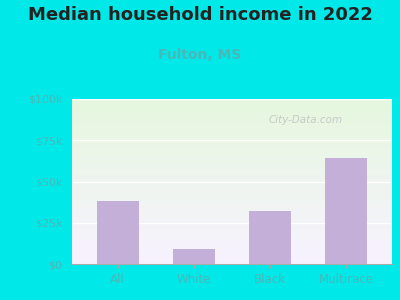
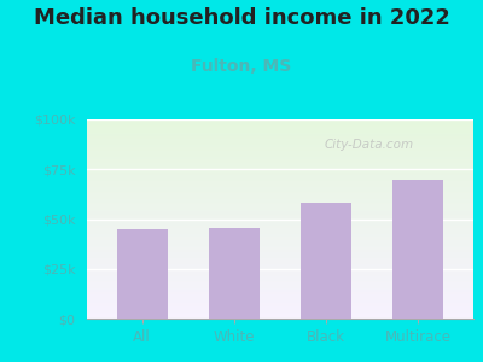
All: $38k -> $45k
White: $9k -> $46k
Black: $32k -> $58k
Multirace: $64k -> $70k
